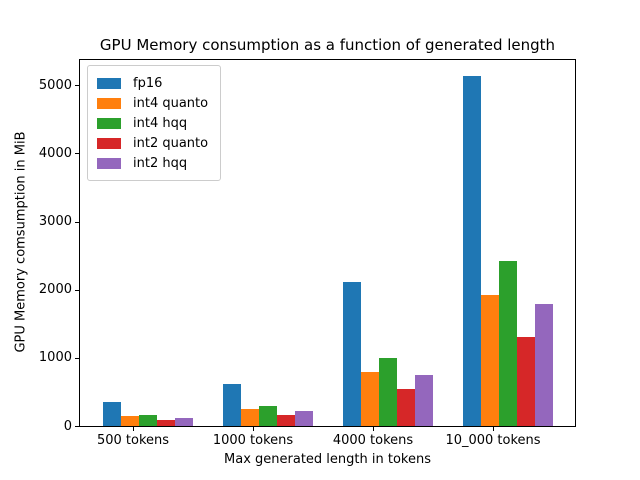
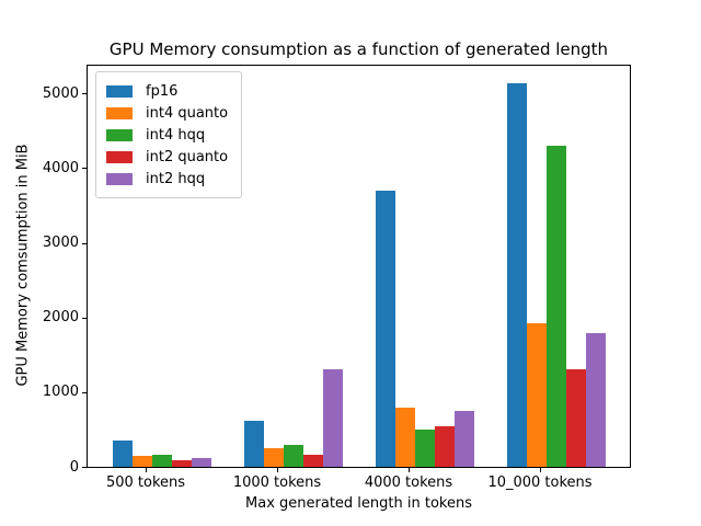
int2 hqq/1000 tokens: 200 -> 1300
fp16/4000 tokens: 2100 -> 3700
int4 hqq/4000 tokens: 1000 -> 500
int4 hqq/10_000 tokens: 2400 -> 4300
